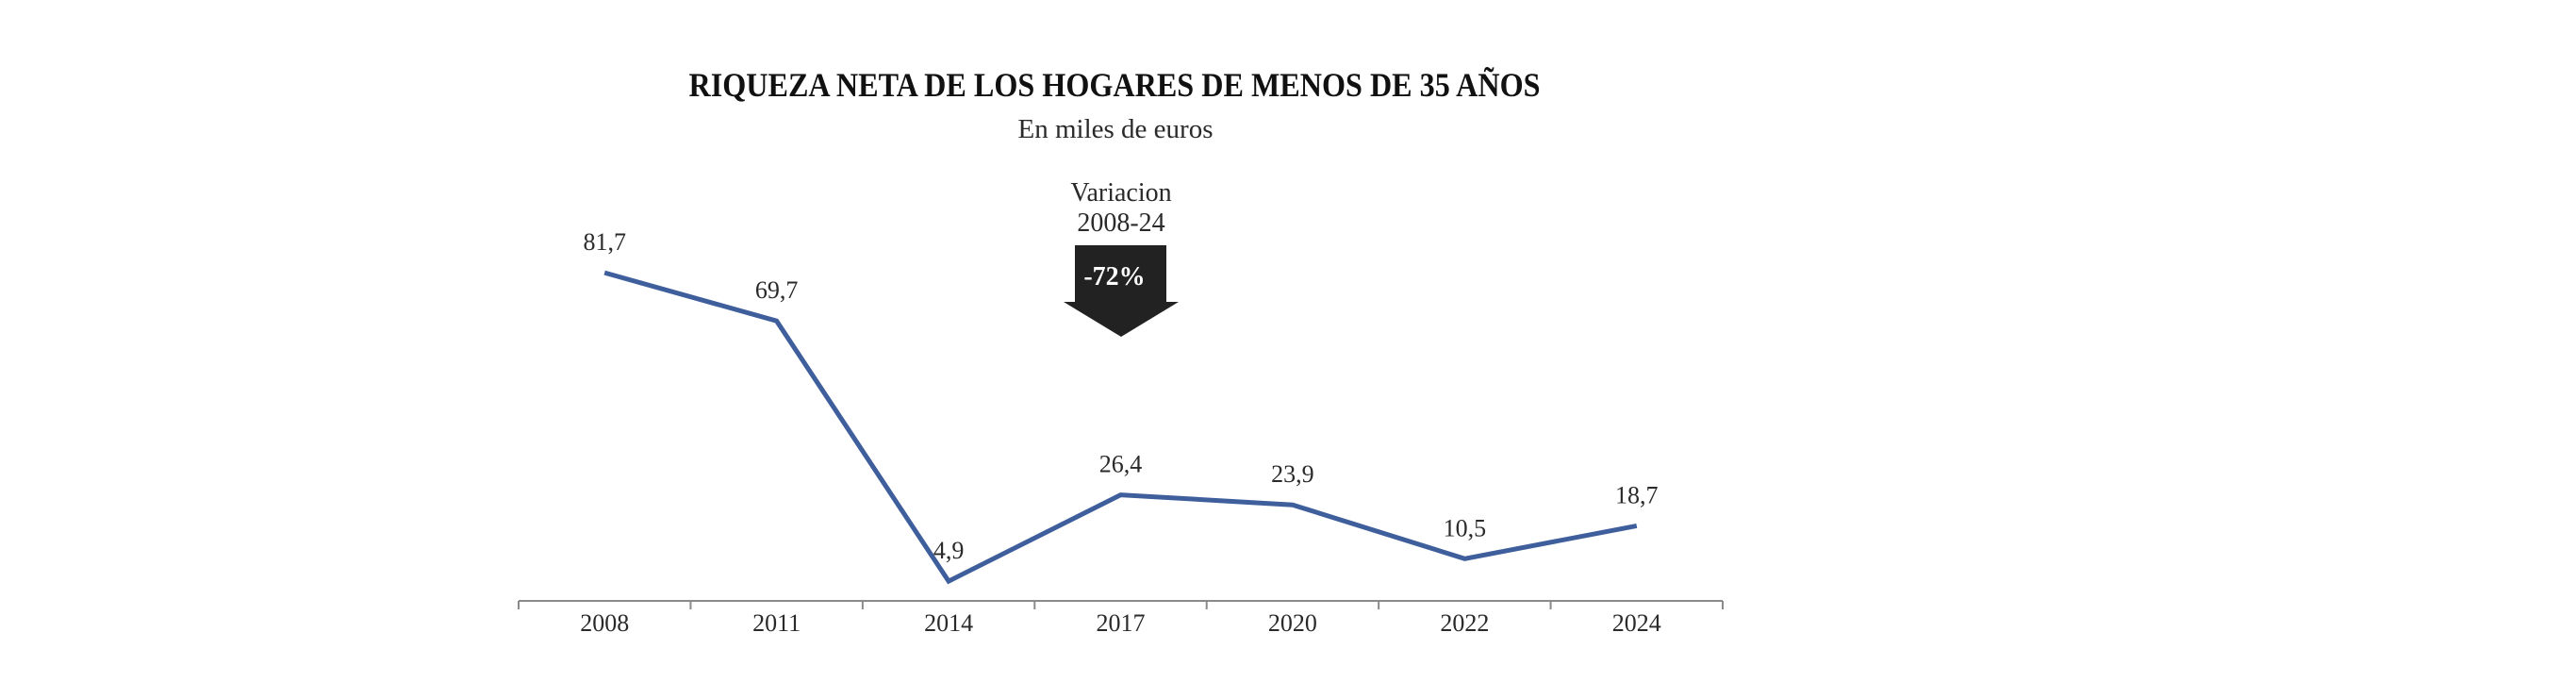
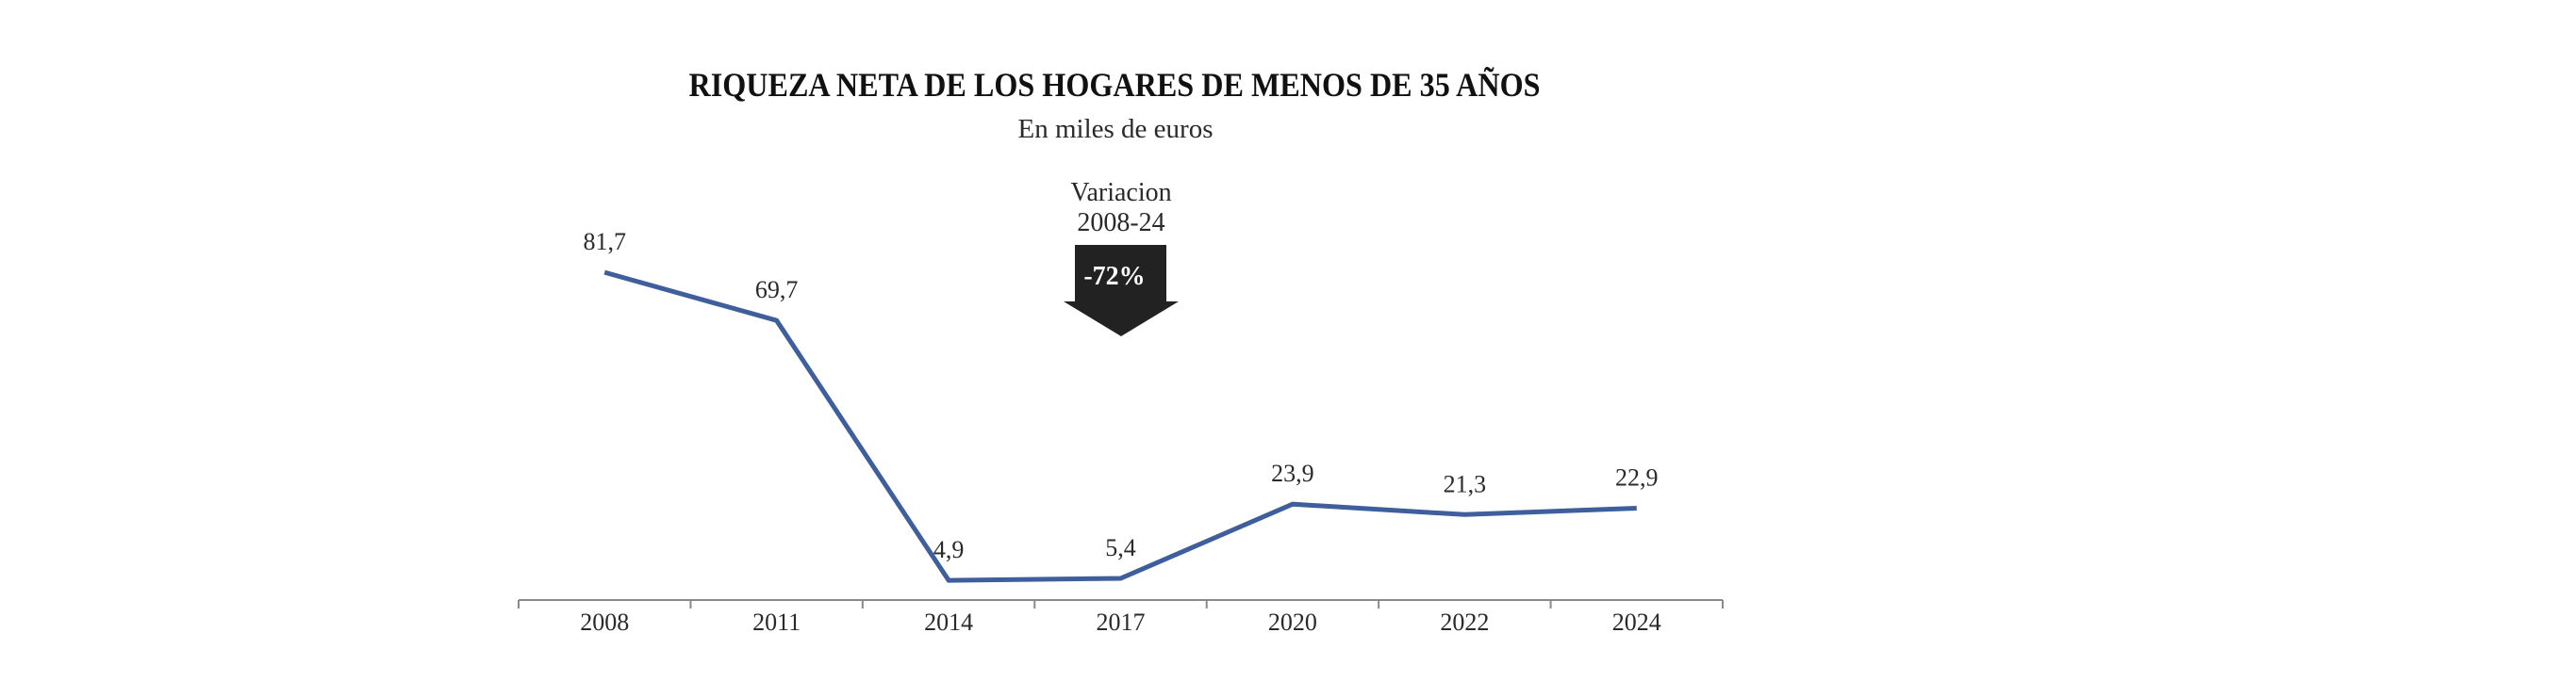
2017: 26,4 -> 5,4
2022: 10,5 -> 21,3
2024: 18,7 -> 22,9
